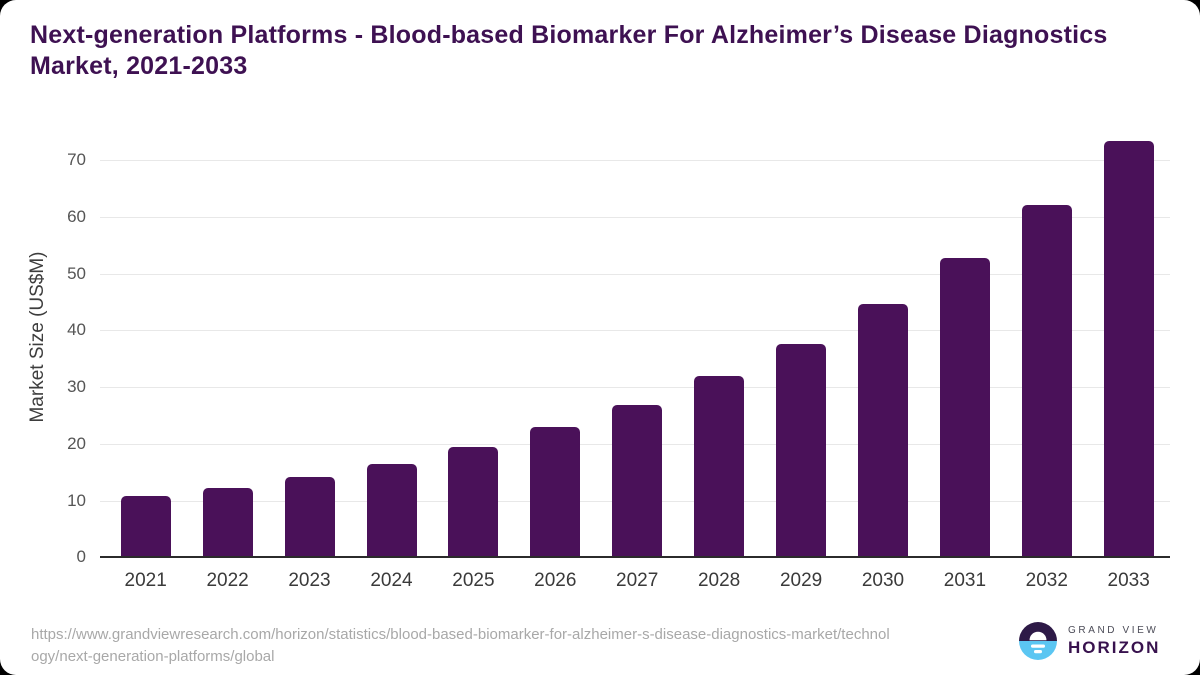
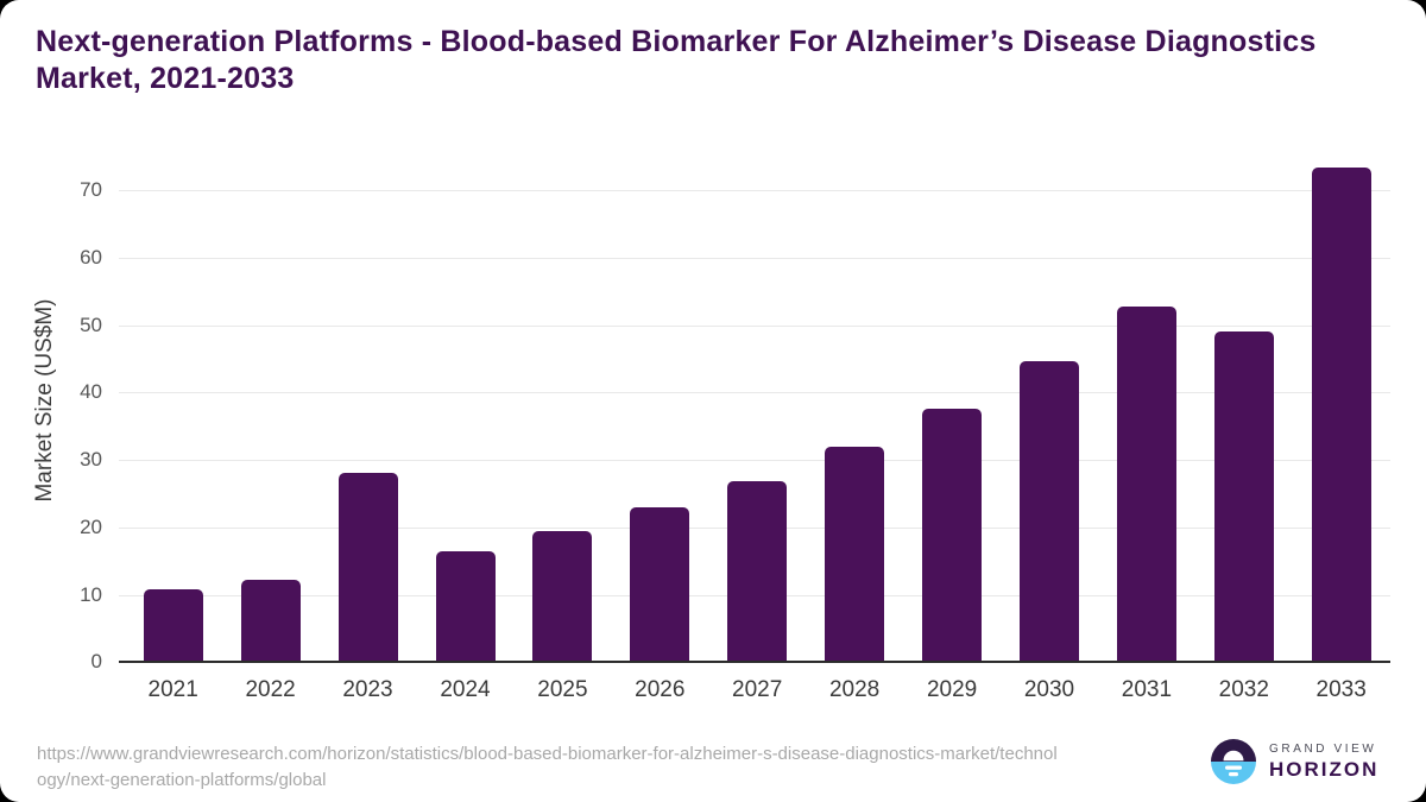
2023: 14 -> 28
2032: 62 -> 49
